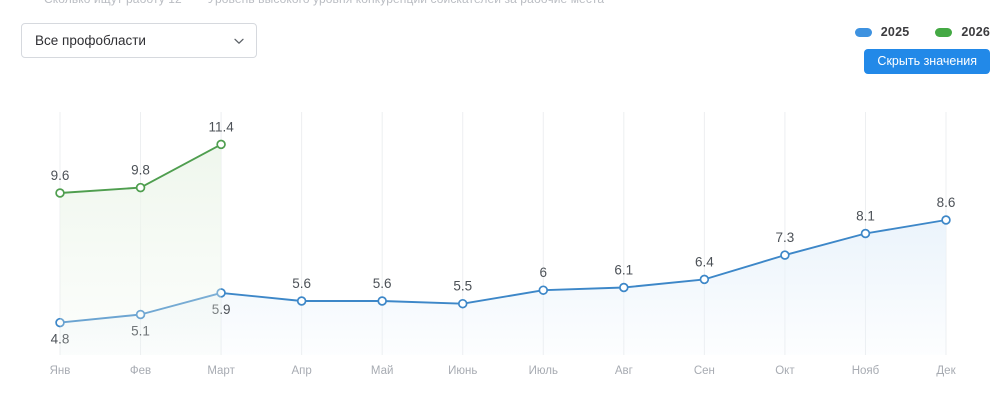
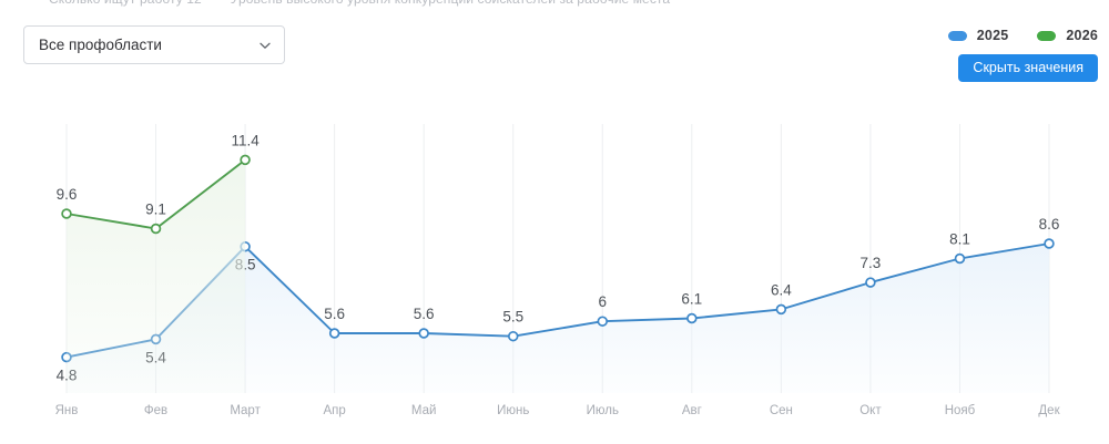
2025/Фев: 5.1 -> 5.4
2026/Фев: 9.8 -> 9.1
2025/Март: 5.9 -> 8.5
